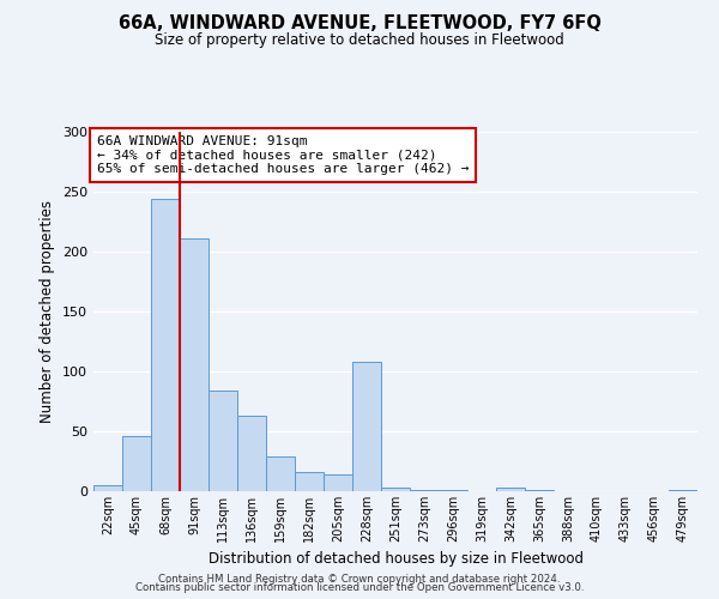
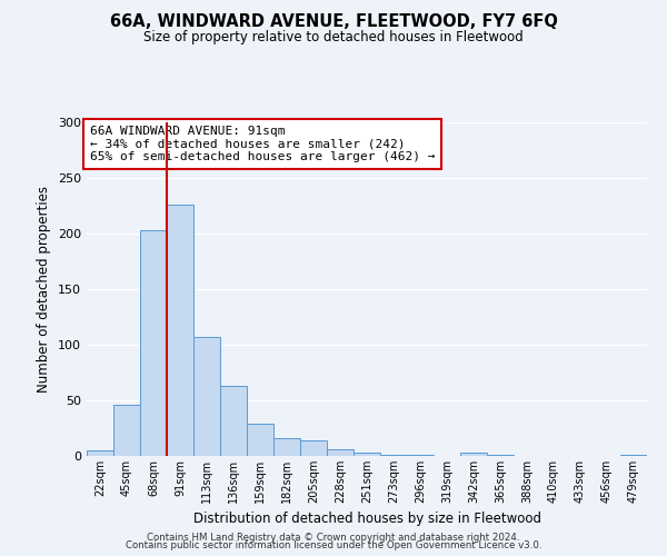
68sqm: 244 -> 203
91sqm: 211 -> 226
113sqm: 84 -> 107
228sqm: 108 -> 6
